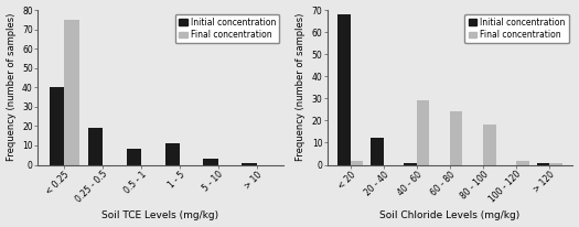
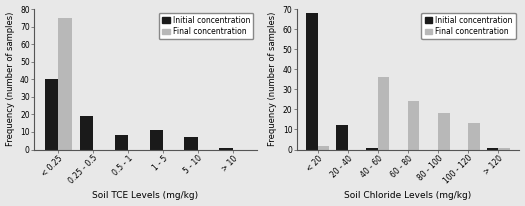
Initial concentration/5 - 10: 3 -> 7
Final concentration/40 - 60: 29 -> 36
Final concentration/100 - 120: 2 -> 13
